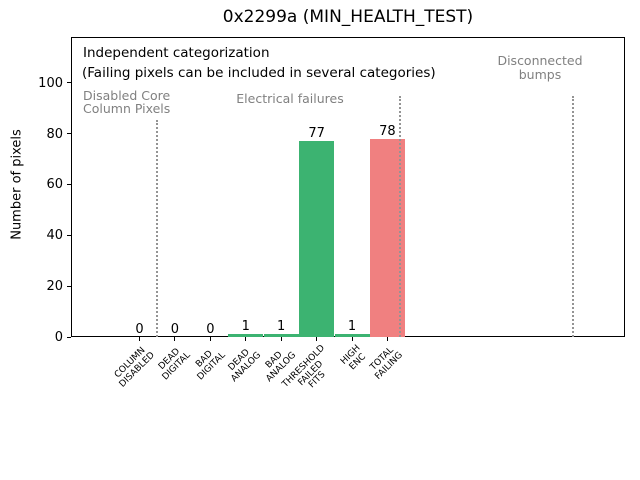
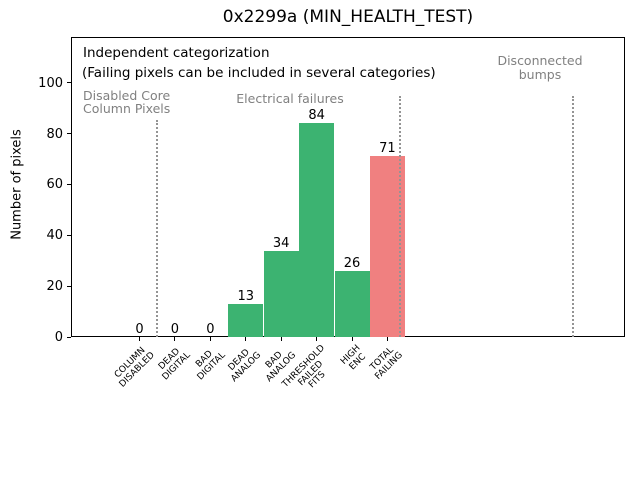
DEAD ANALOG: 1 -> 13
BAD ANALOG: 1 -> 34
THRESHOLD FAILED FITS: 77 -> 84
HIGH ENC: 1 -> 26
TOTAL FAILING: 78 -> 71
